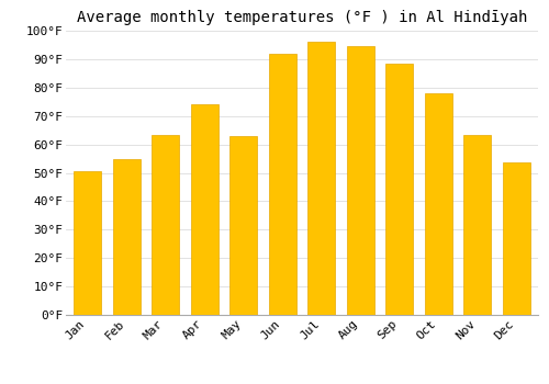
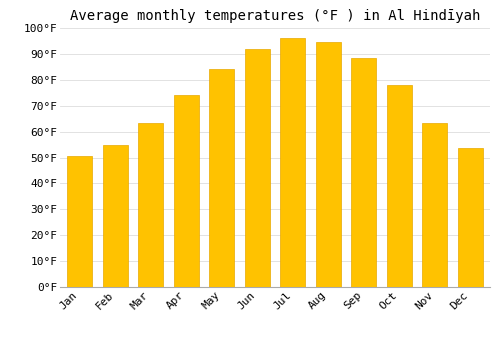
May: 63.0°F -> 84.0°F
